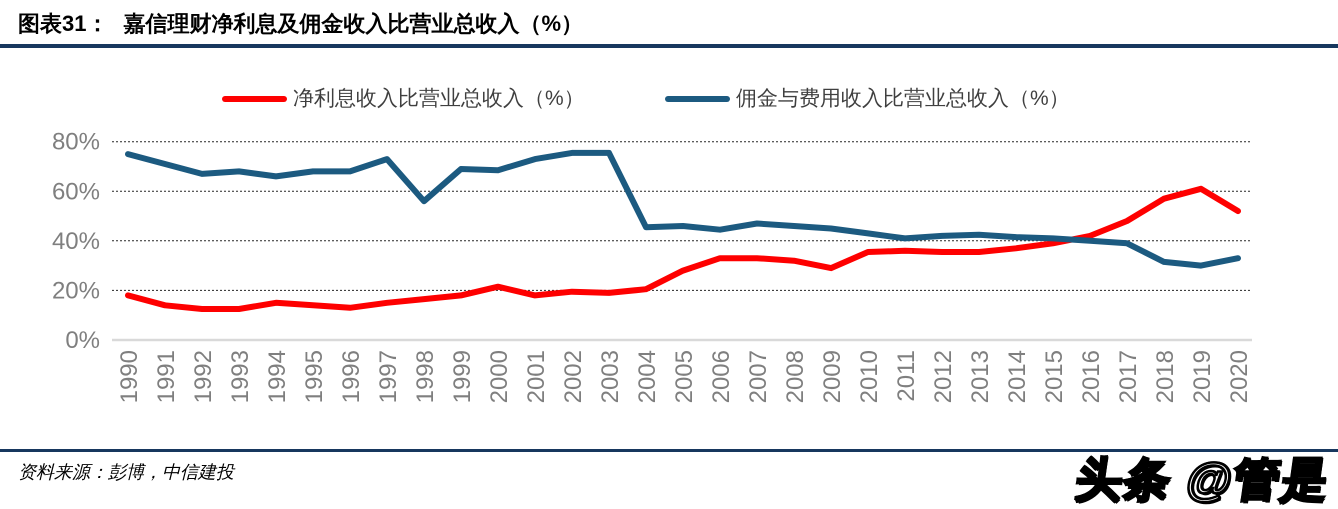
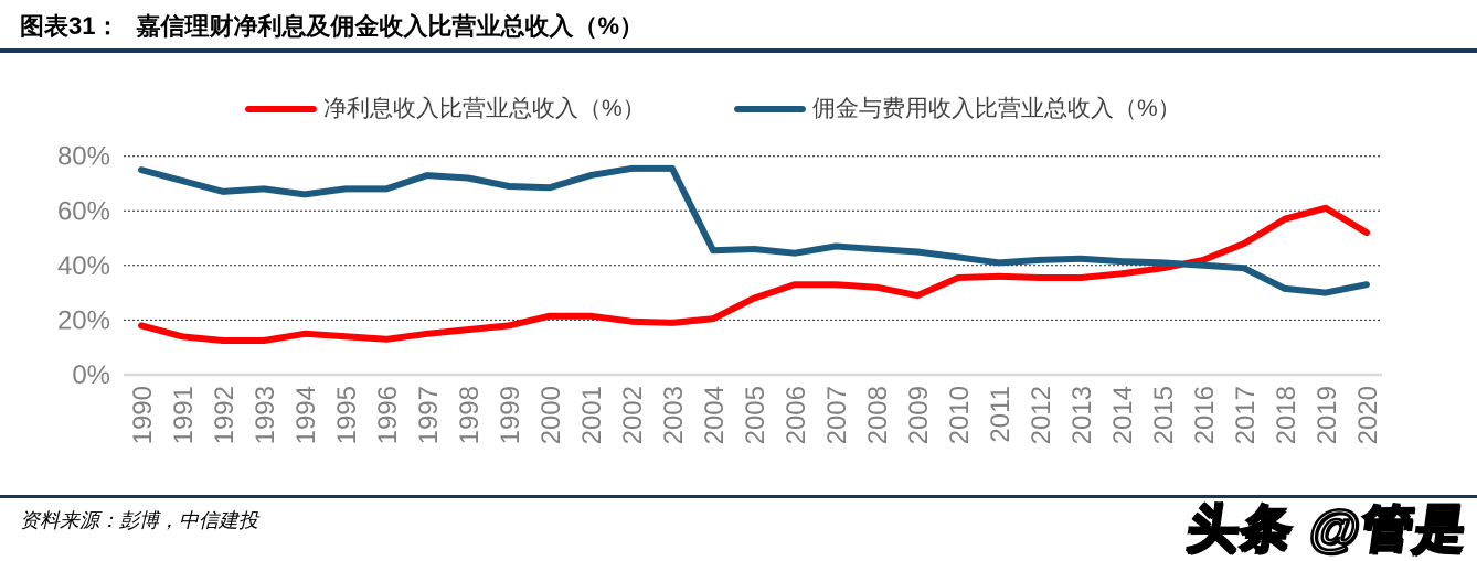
佣金与费用收入比营业总收入（%）/1998: 56% -> 72%
净利息收入比营业总收入（%）/2001: 18% -> 22%
